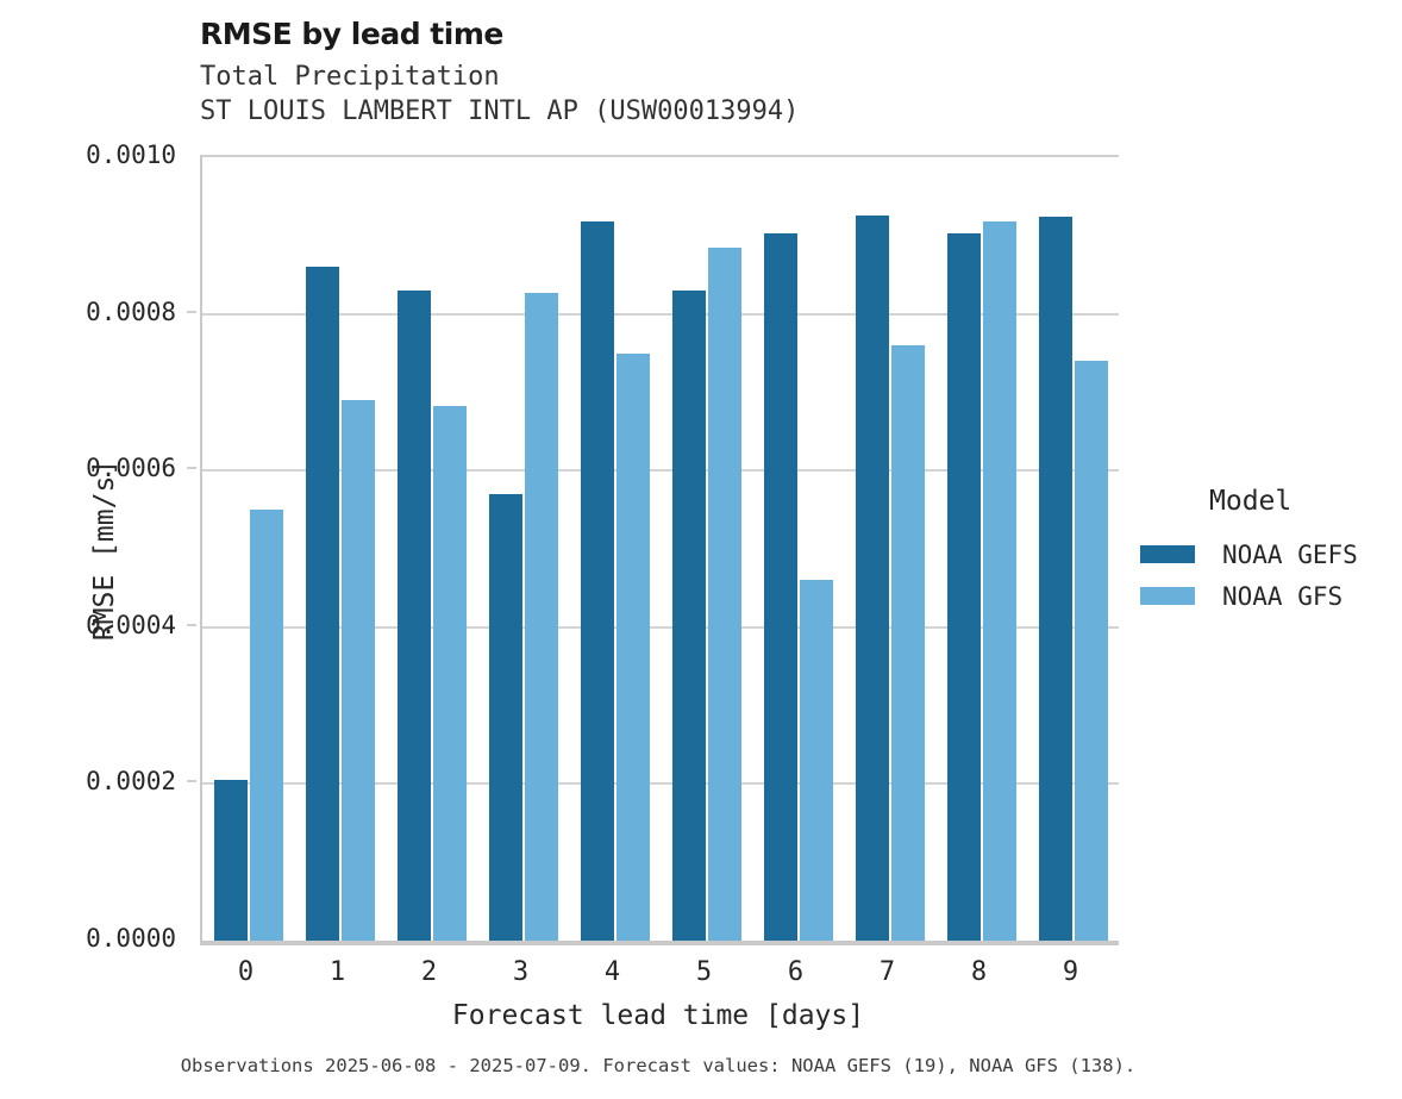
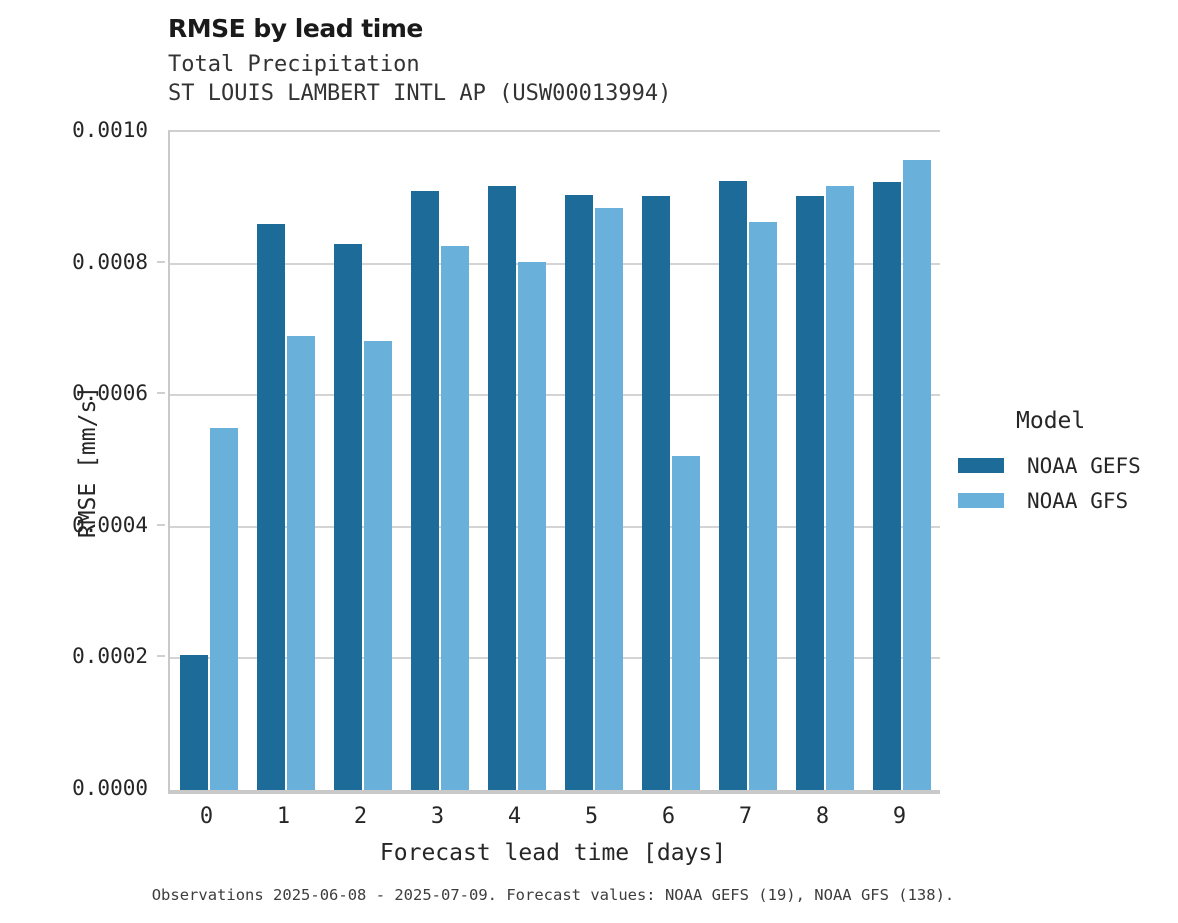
NOAA GEFS/3: 0.00057 -> 0.00091
NOAA GFS/4: 0.00075 -> 0.00080
NOAA GEFS/5: 0.00083 -> 0.00090
NOAA GFS/6: 0.00046 -> 0.00051
NOAA GFS/7: 0.00076 -> 0.00086
NOAA GFS/9: 0.00074 -> 0.00096
